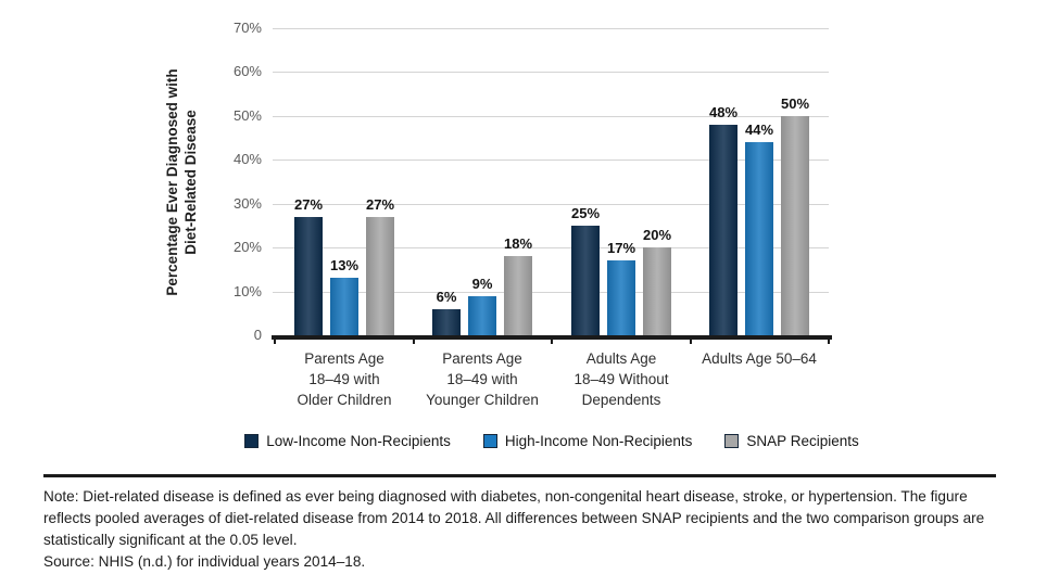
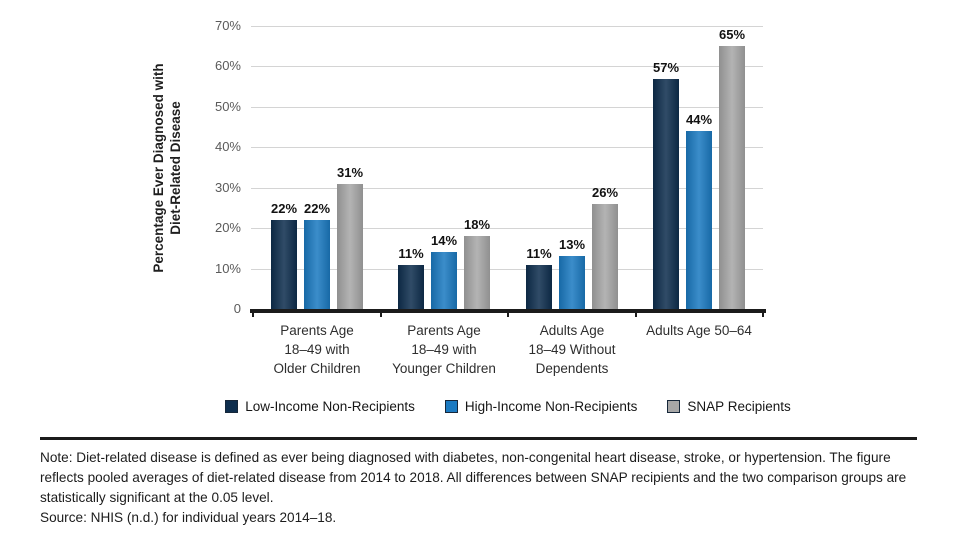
Low-Income Non-Recipients/Parents Age 18–49 with Older Children: 27% -> 22%
High-Income Non-Recipients/Parents Age 18–49 with Older Children: 13% -> 22%
SNAP Recipients/Parents Age 18–49 with Older Children: 27% -> 31%
Low-Income Non-Recipients/Parents Age 18–49 with Younger Children: 6% -> 11%
High-Income Non-Recipients/Parents Age 18–49 with Younger Children: 9% -> 14%
Low-Income Non-Recipients/Adults Age 18–49 Without Dependents: 25% -> 11%
High-Income Non-Recipients/Adults Age 18–49 Without Dependents: 17% -> 13%
SNAP Recipients/Adults Age 18–49 Without Dependents: 20% -> 26%
Low-Income Non-Recipients/Adults Age 50–64: 48% -> 57%
SNAP Recipients/Adults Age 50–64: 50% -> 65%
